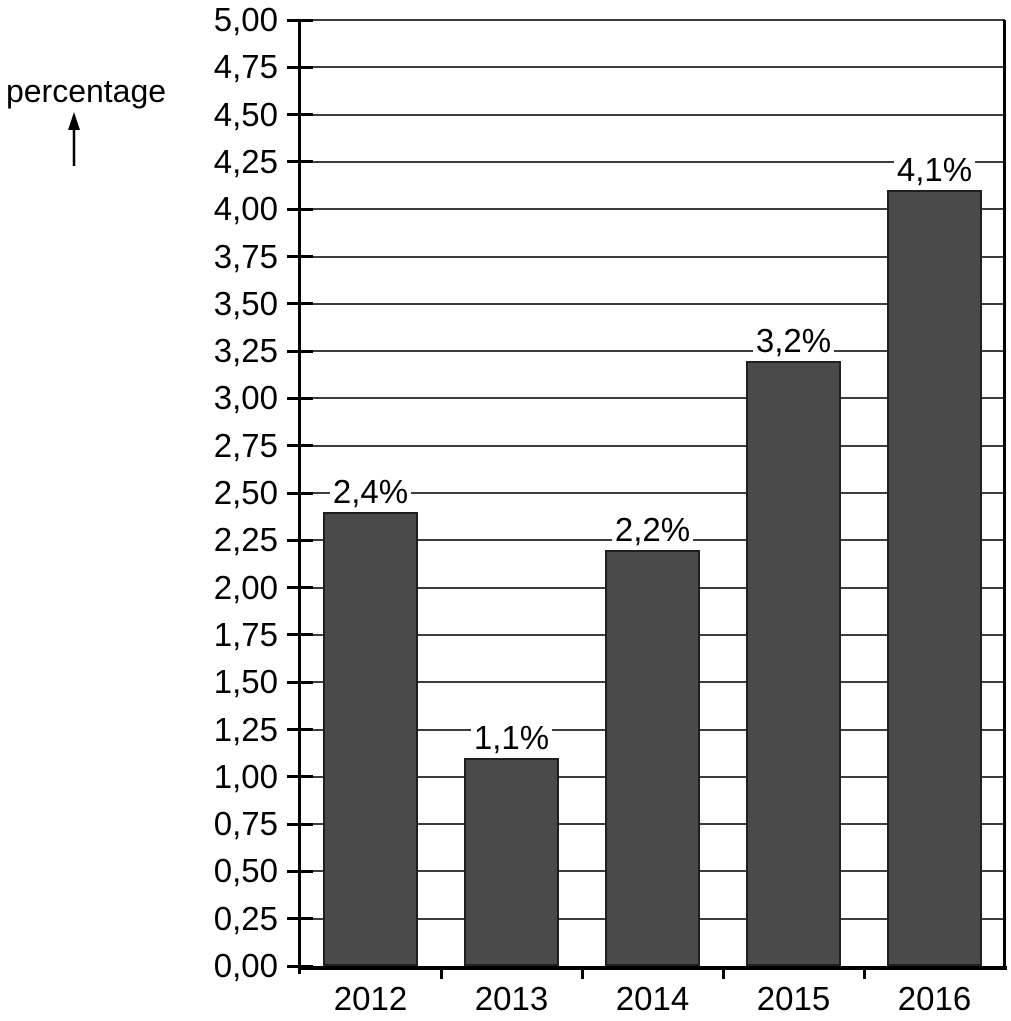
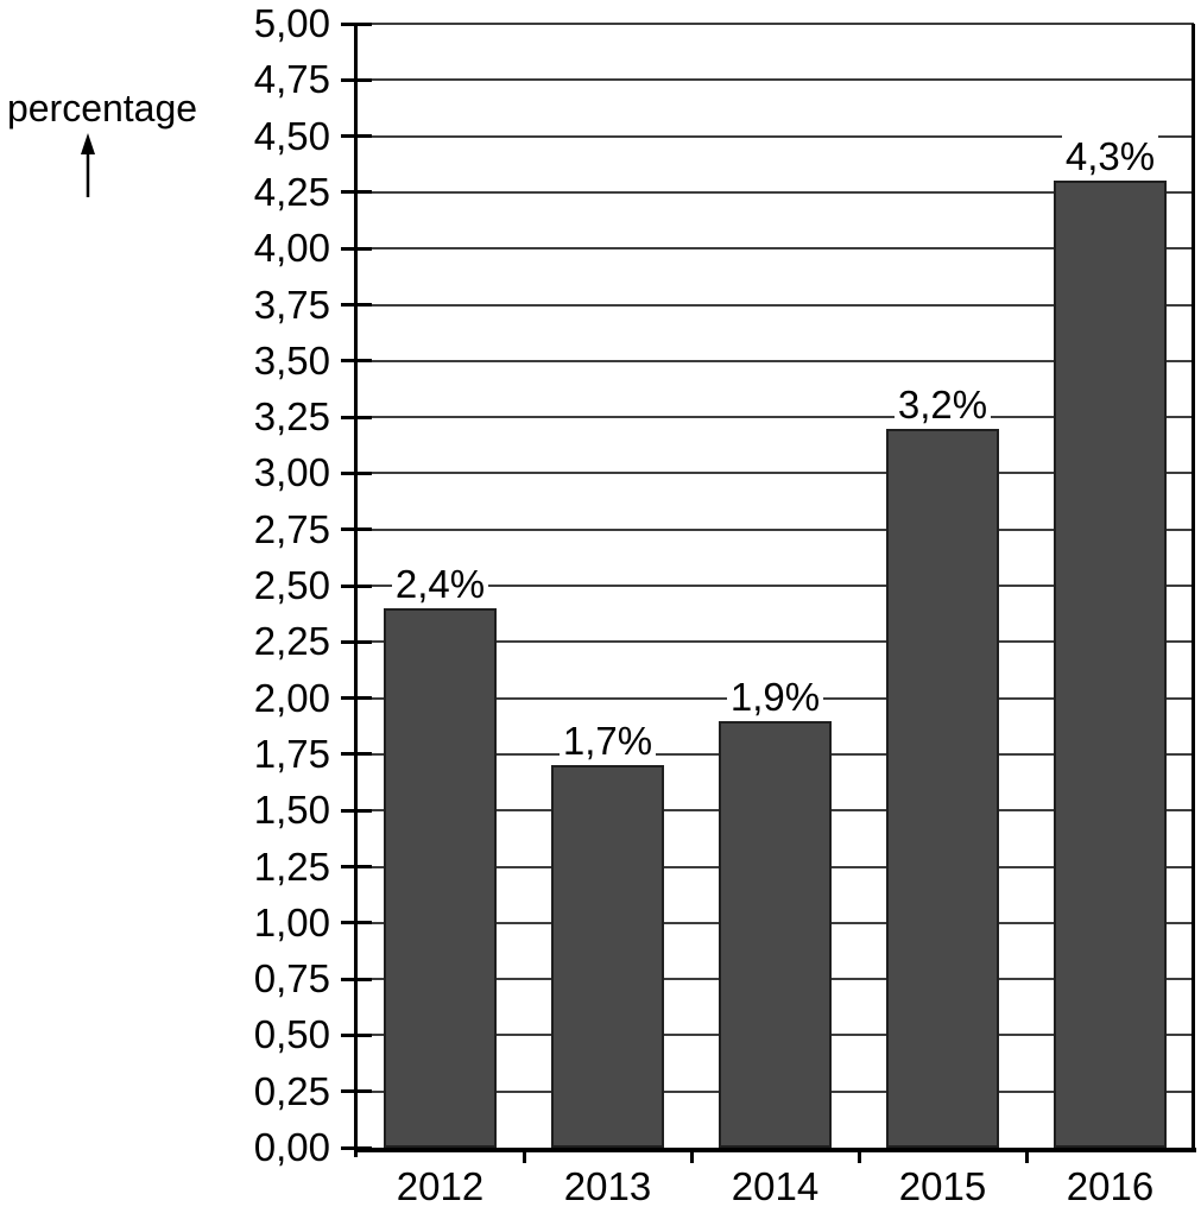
2013: 1,1% -> 1,7%
2014: 2,2% -> 1,9%
2016: 4,1% -> 4,3%
